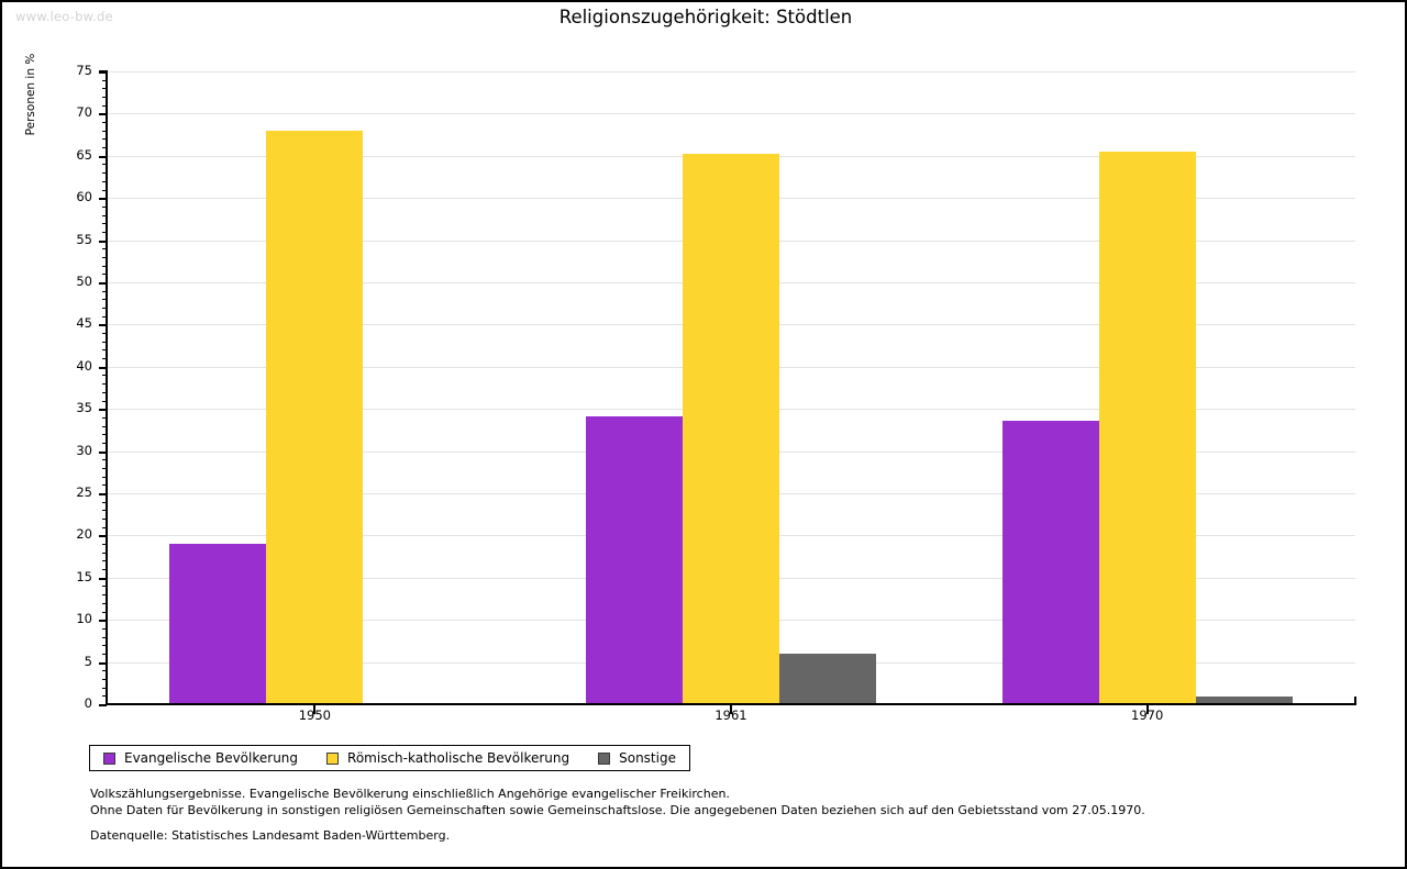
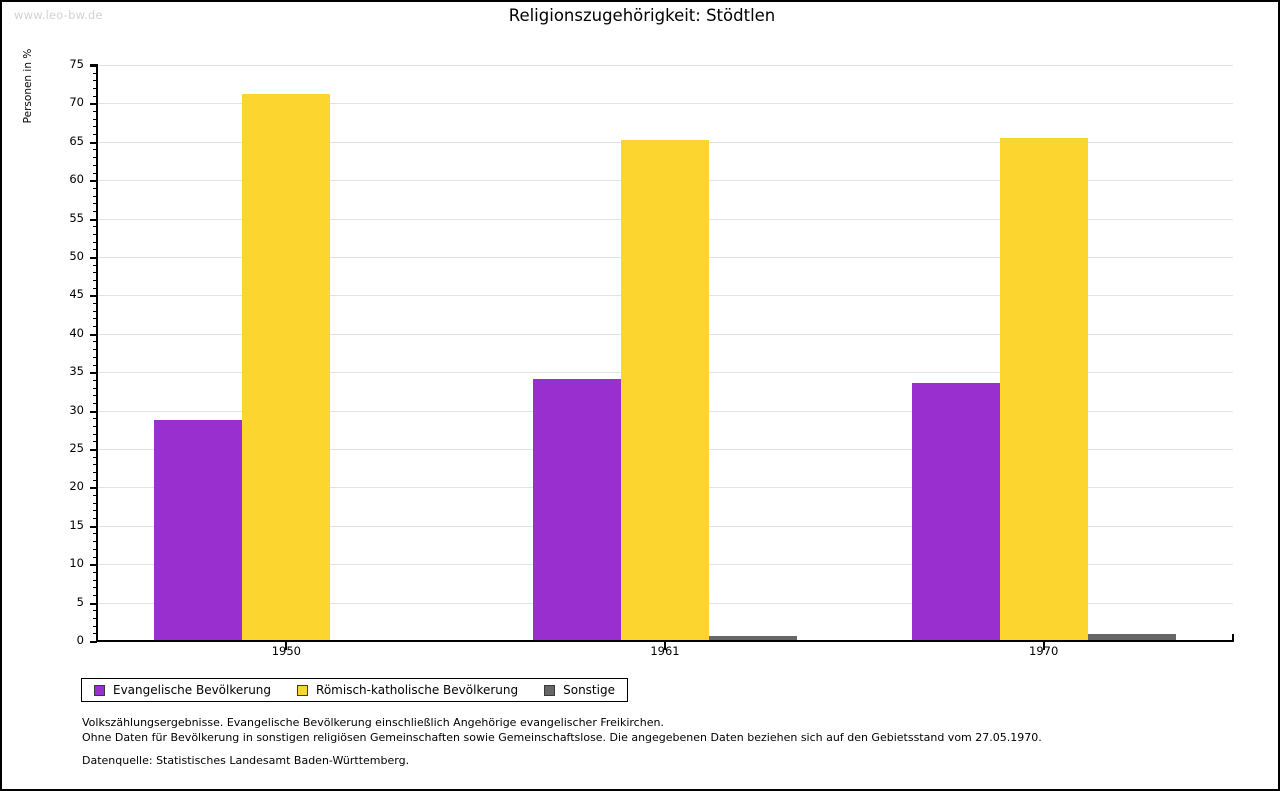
Evangelische Bevölkerung/1950: 19 -> 29
Römisch-katholische Bevölkerung/1950: 68 -> 71
Sonstige/1961: 6 -> 1
